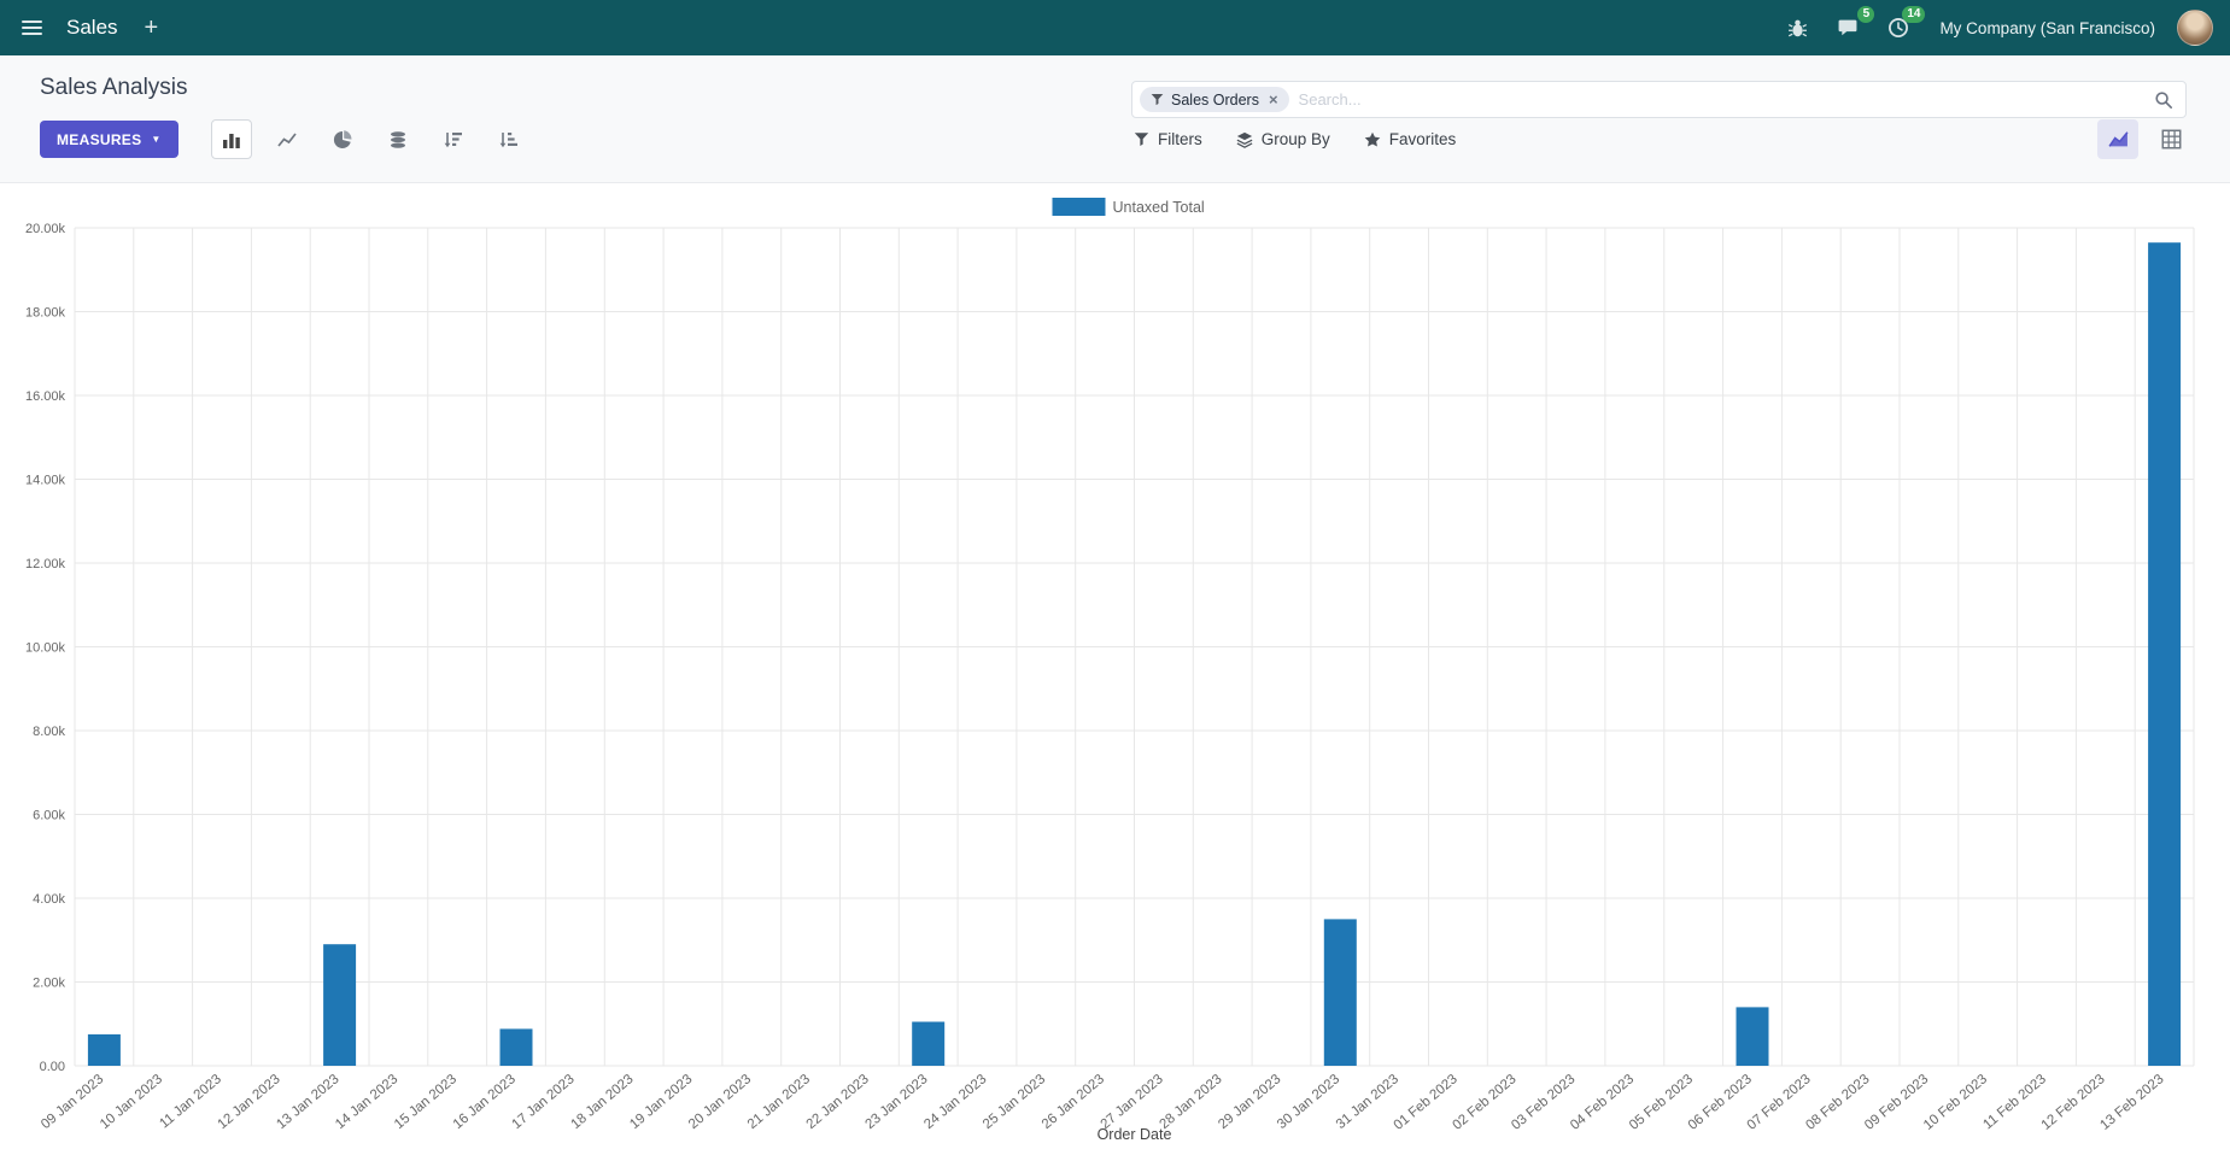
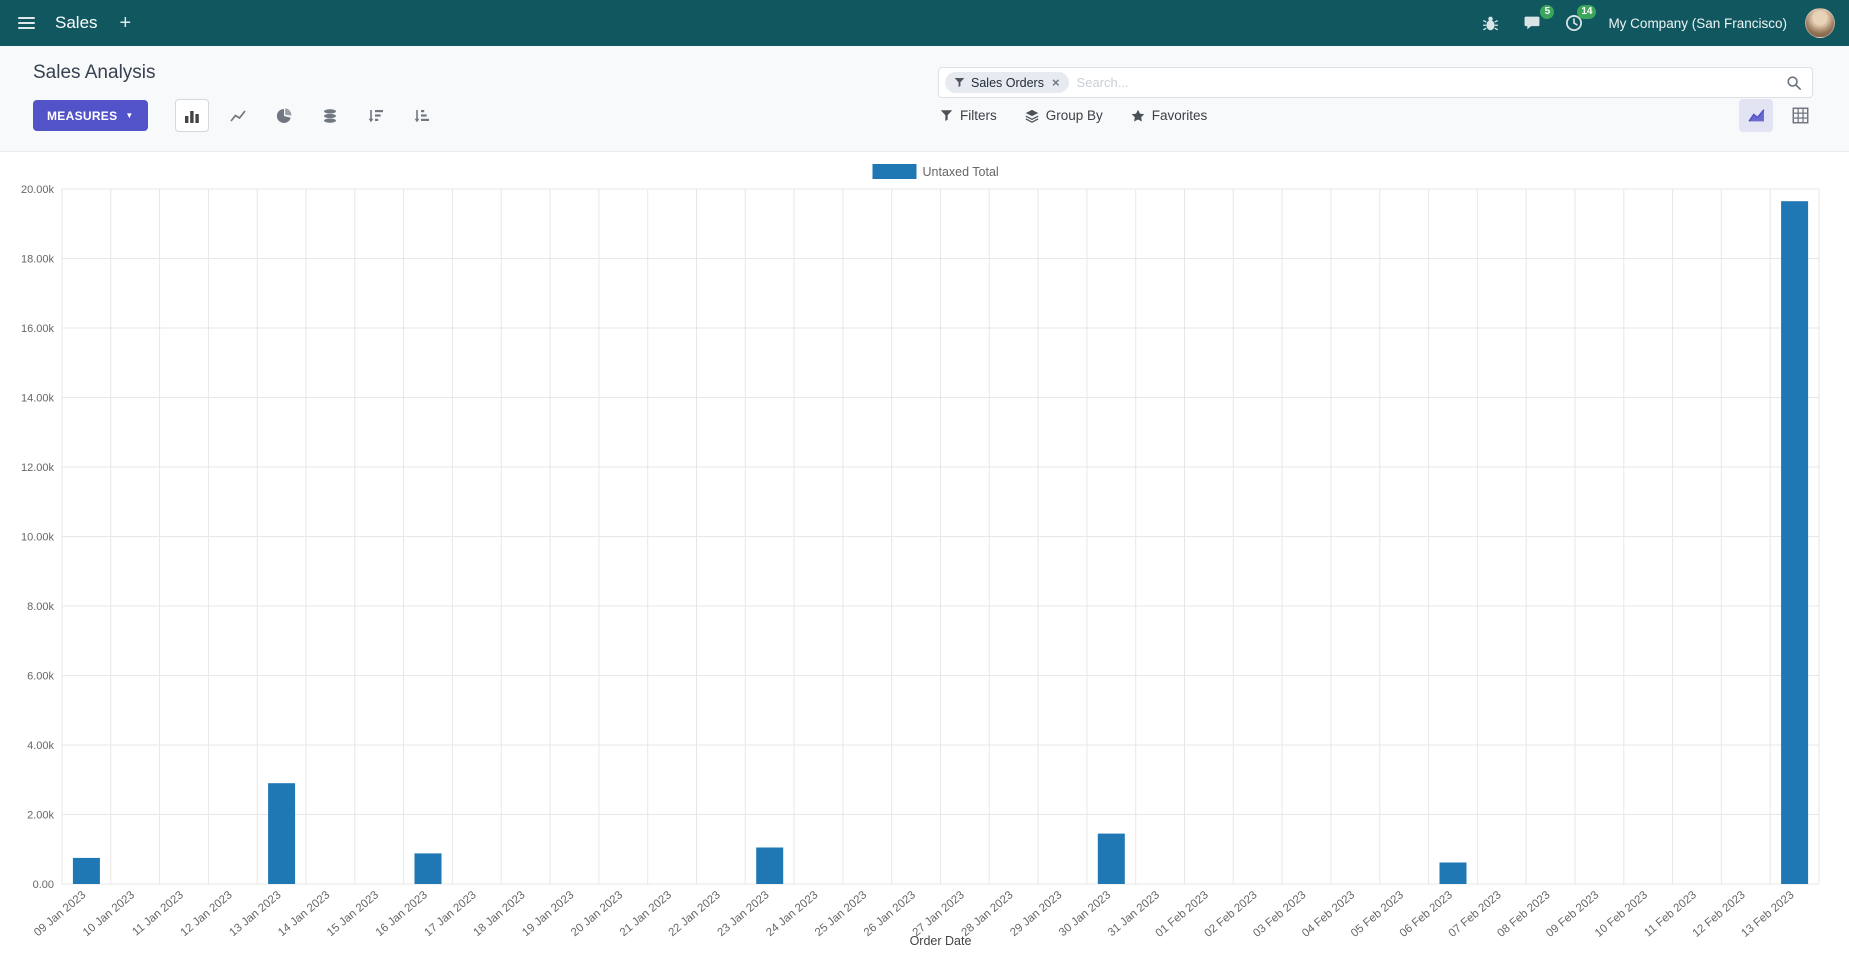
30 Jan 2023: 3.5k -> 1.4k
06 Feb 2023: 1.4k -> 0.6k
